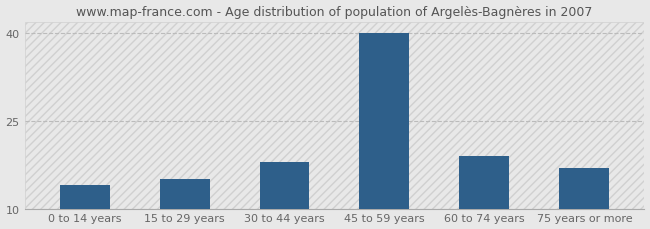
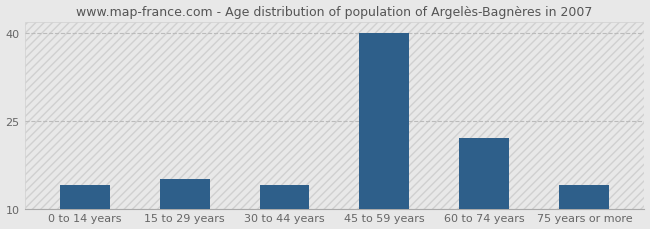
30 to 44 years: 18 -> 14
60 to 74 years: 19 -> 22
75 years or more: 17 -> 14
